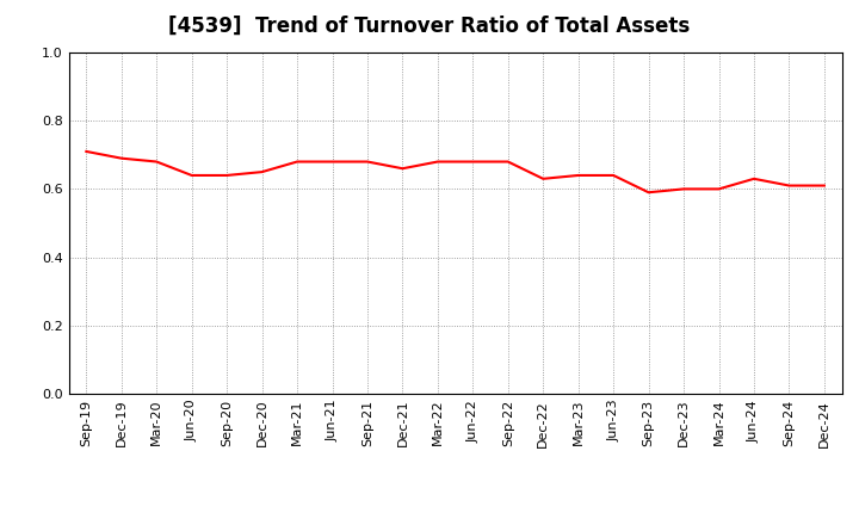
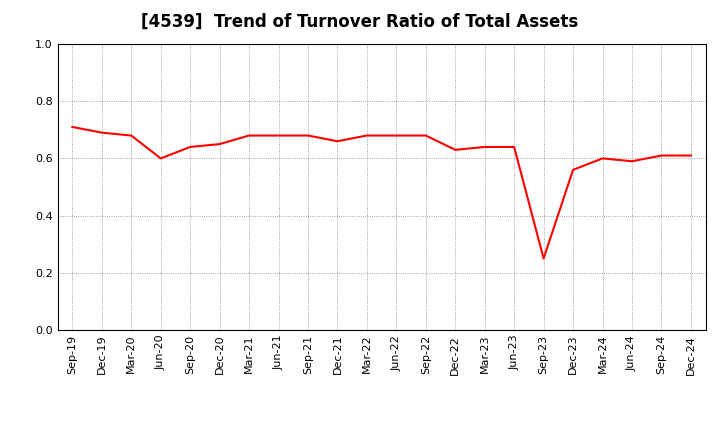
Jun-20: 0.64 -> 0.60
Sep-23: 0.59 -> 0.25
Dec-23: 0.60 -> 0.56
Jun-24: 0.63 -> 0.59
